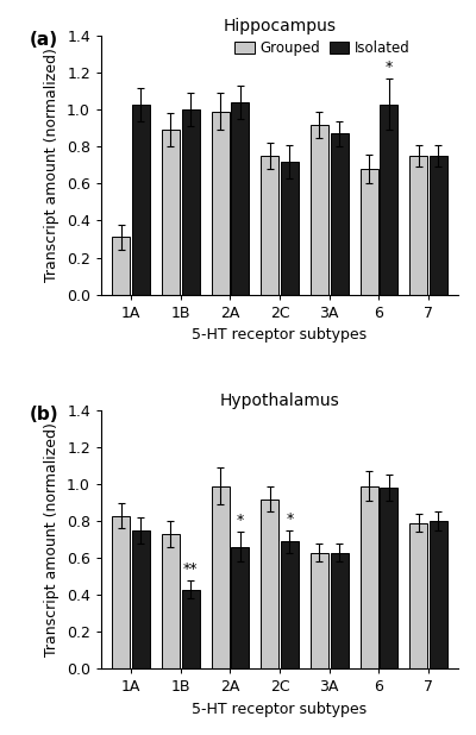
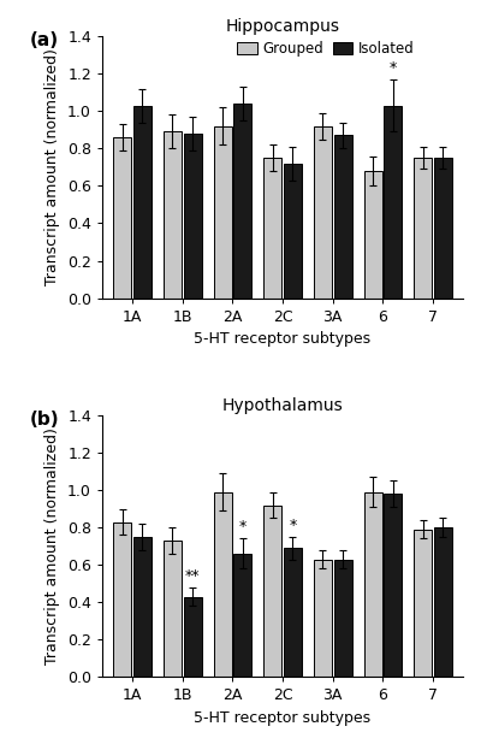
Hippocampus/Grouped/1A: 0.31 -> 0.86
Hippocampus/Isolated/1B: 1.00 -> 0.88
Hippocampus/Grouped/2A: 0.99 -> 0.92
